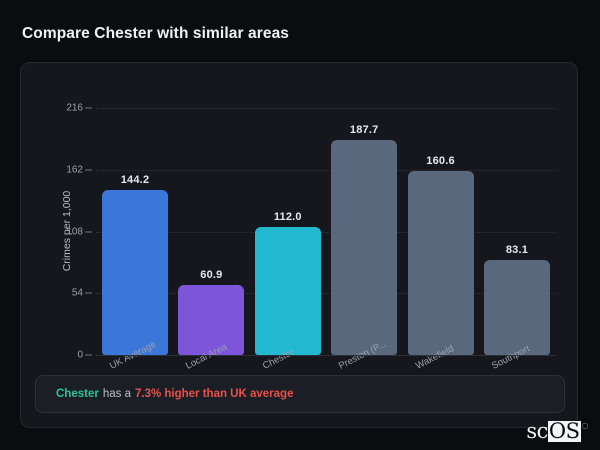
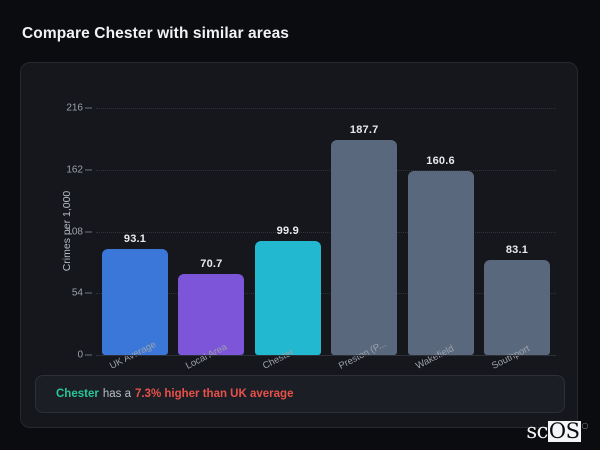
UK Average: 144.2 -> 93.1
Local Area: 60.9 -> 70.7
Chester: 112.0 -> 99.9
